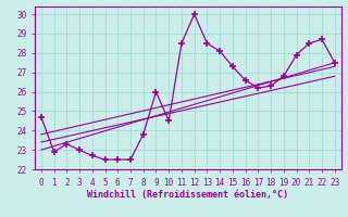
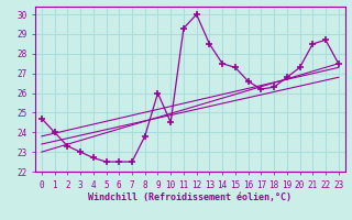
1: 22.9 -> 24.0
11: 28.5 -> 29.3
14: 28.1 -> 27.5
20: 27.9 -> 27.3
